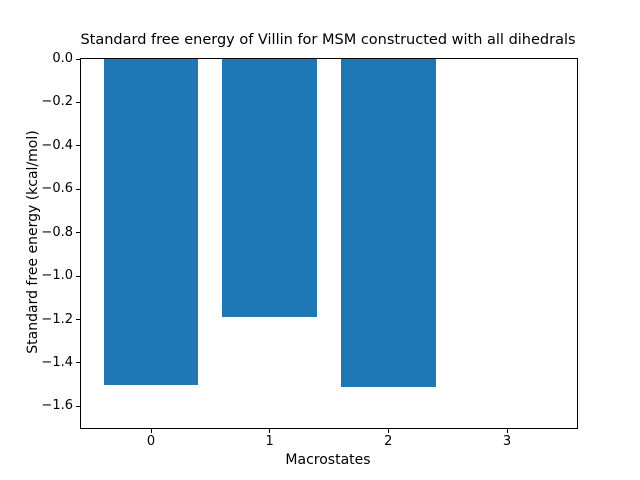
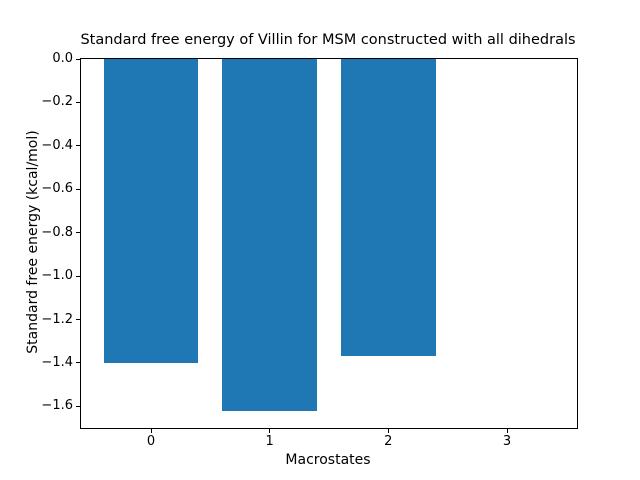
0: -1.50 -> -1.40
1: -1.19 -> -1.62
2: -1.51 -> -1.37
